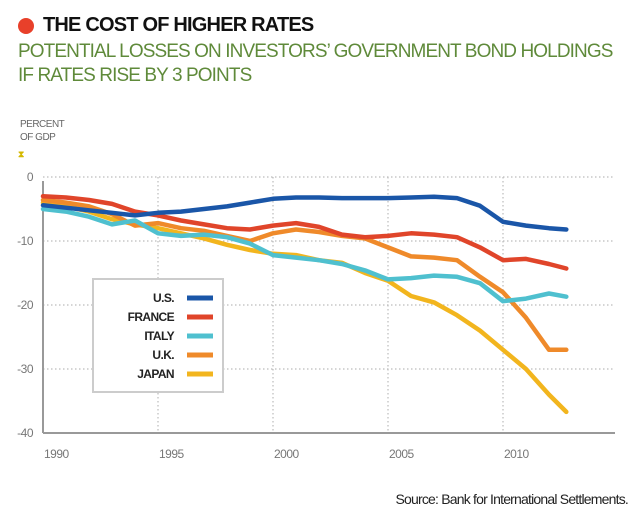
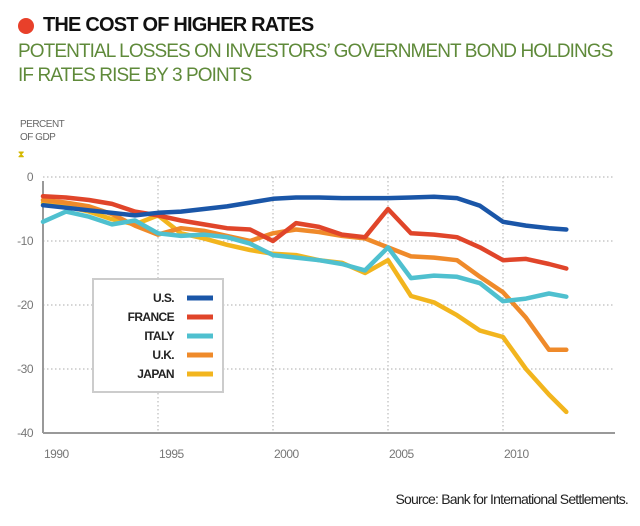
ITALY/1990: -5 -> -7
U.K./1995: -7 -> -9
JAPAN/1995: -8 -> -6
FRANCE/2000: -8 -> -10
FRANCE/2005: -9 -> -5
ITALY/2005: -16 -> -11
JAPAN/2005: -16 -> -13
JAPAN/2010: -27 -> -25
